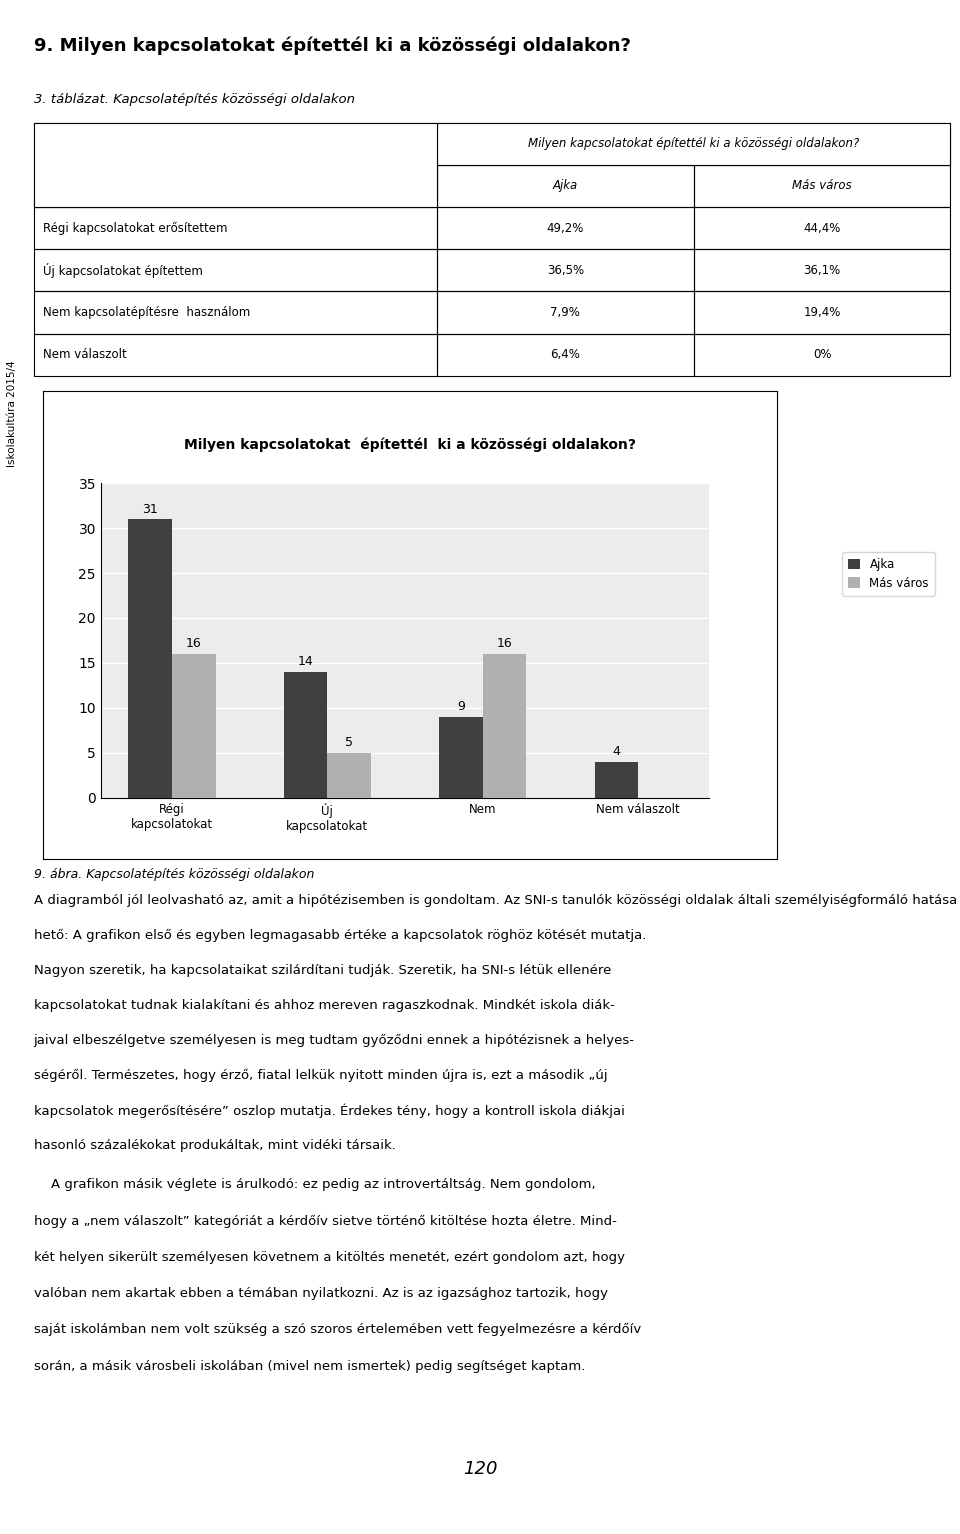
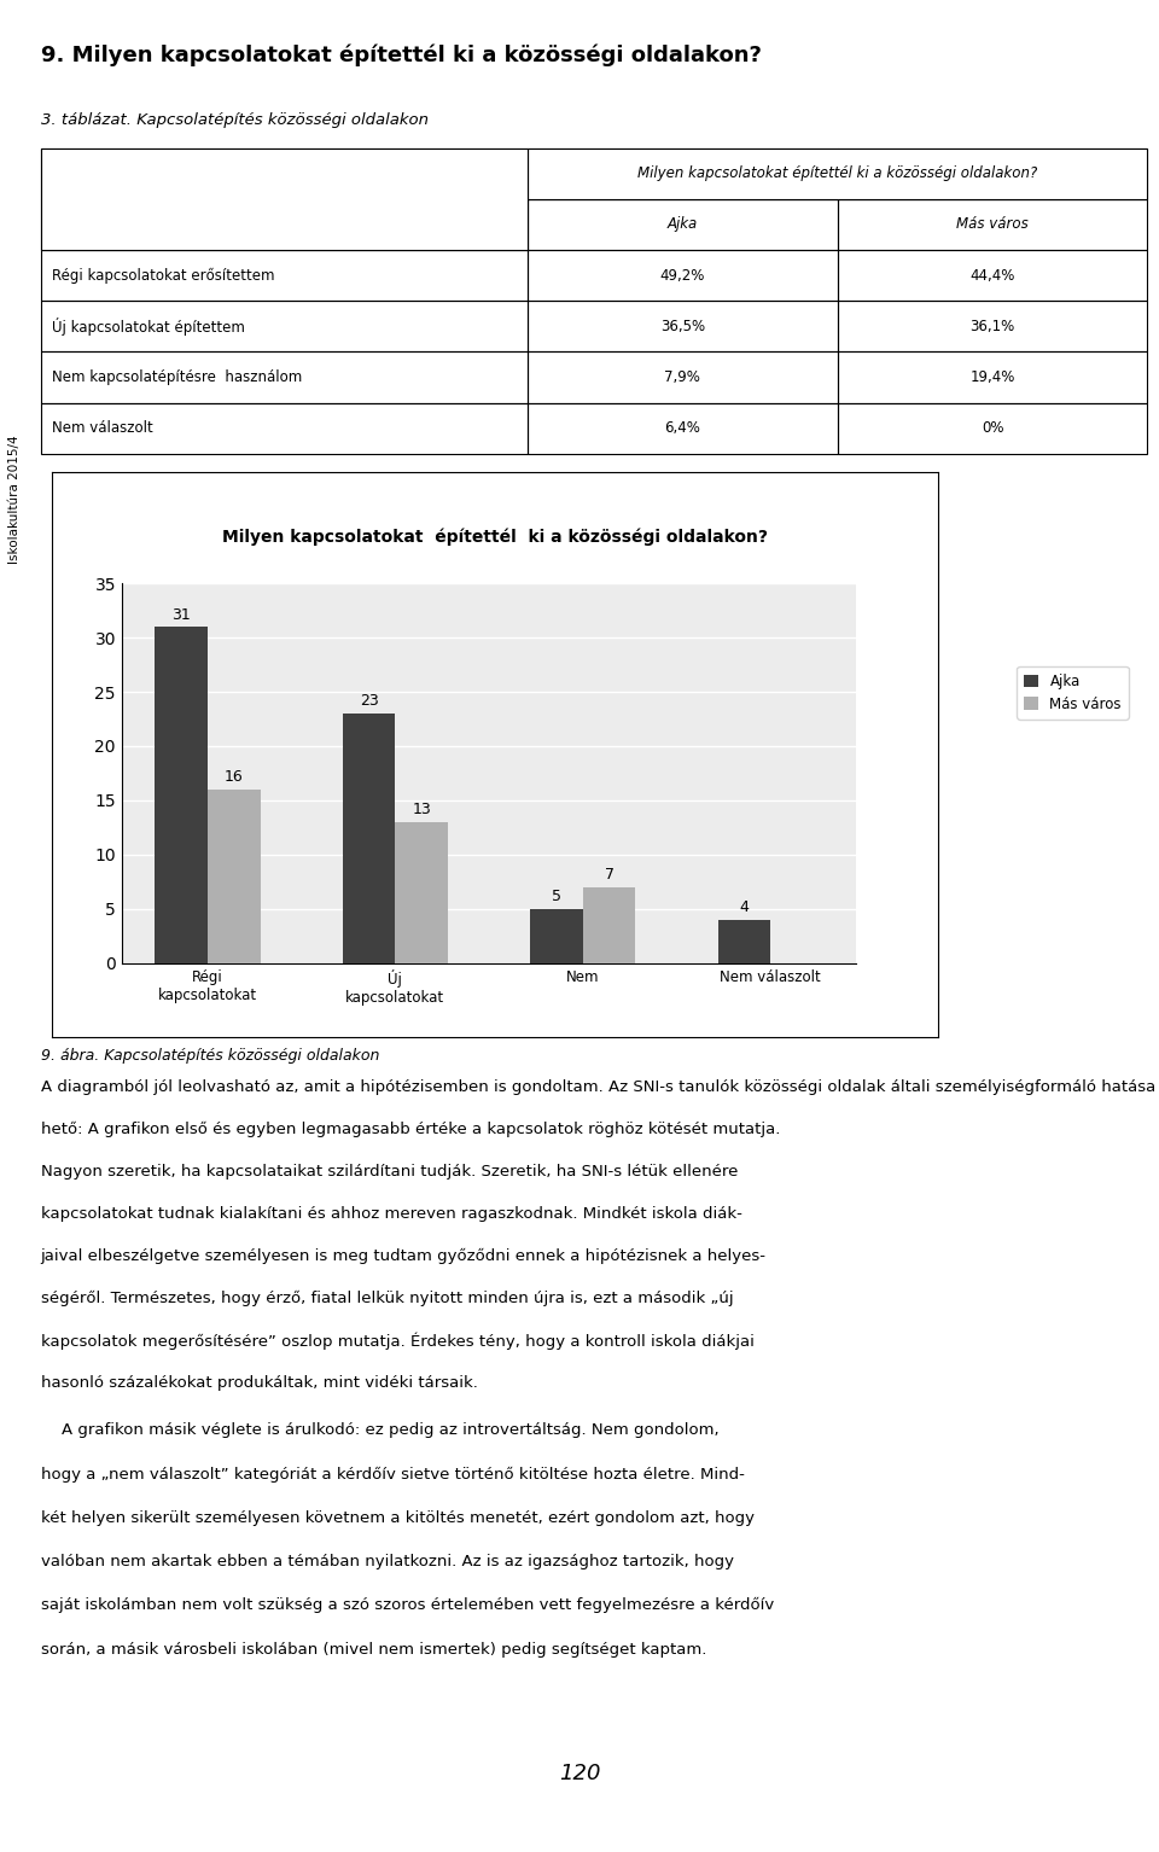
Ajka/Új kapcsolatokat: 14 -> 23
Más város/Új kapcsolatokat: 5 -> 13
Ajka/Nem: 9 -> 5
Más város/Nem: 16 -> 7
